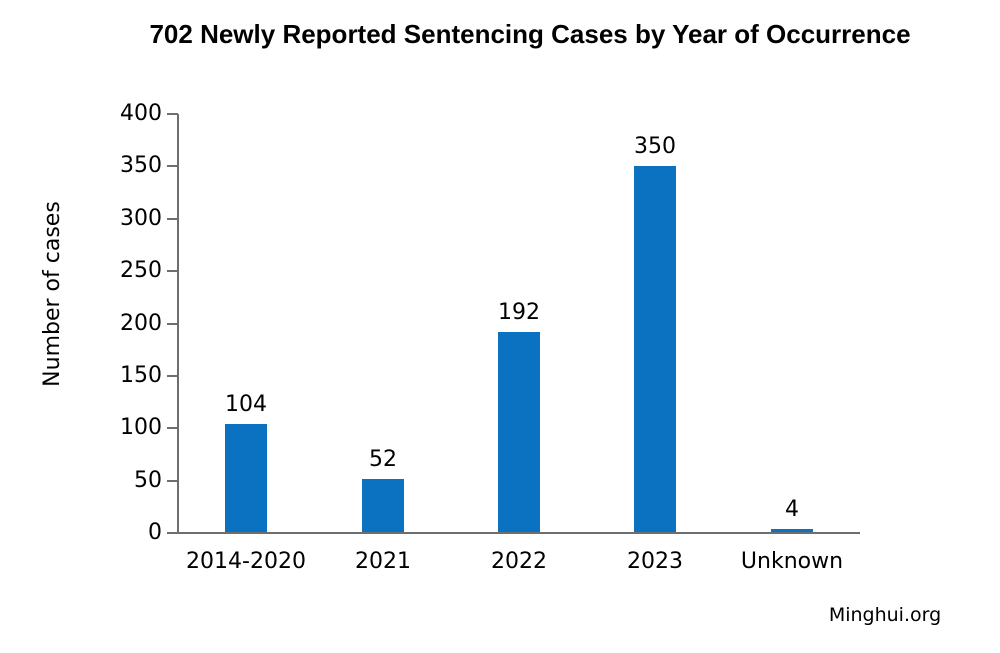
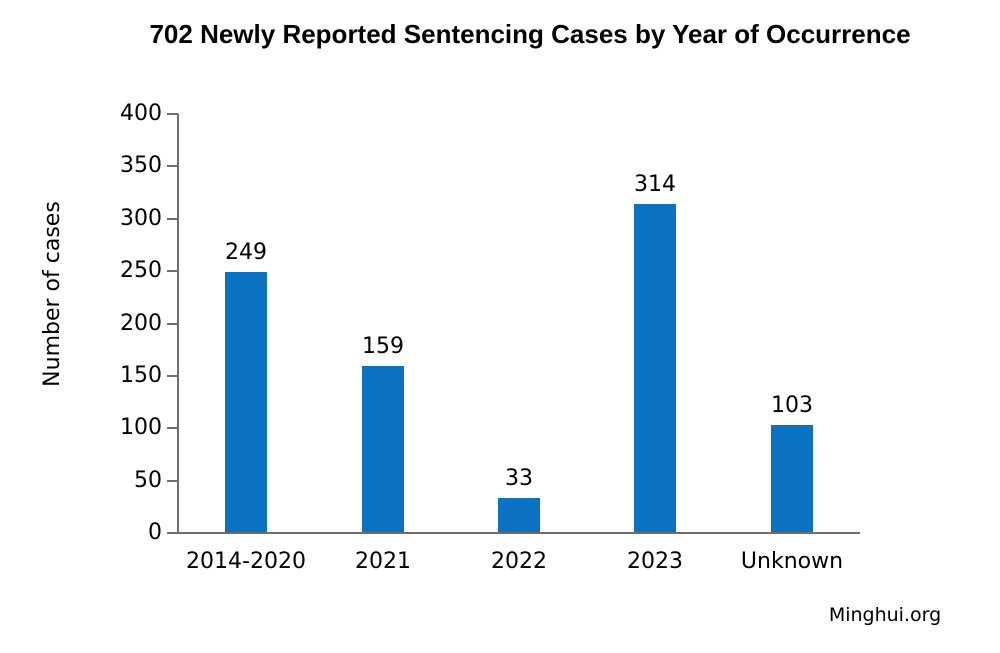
2014-2020: 104 -> 249
2021: 52 -> 159
2022: 192 -> 33
2023: 350 -> 314
Unknown: 4 -> 103
